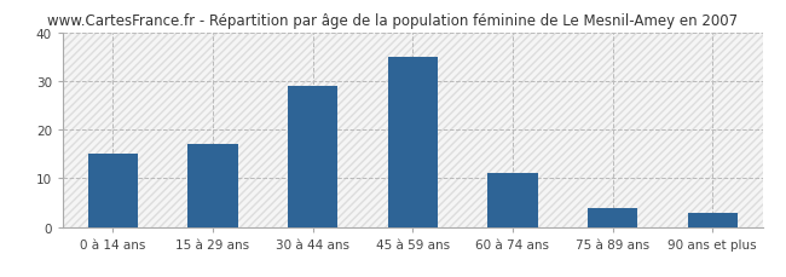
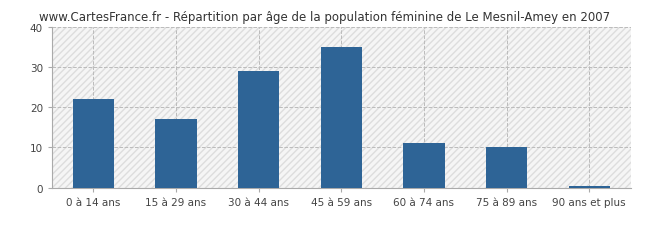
0 à 14 ans: 15.0 -> 22.0
75 à 89 ans: 4.0 -> 10.0
90 ans et plus: 3.0 -> 0.5
